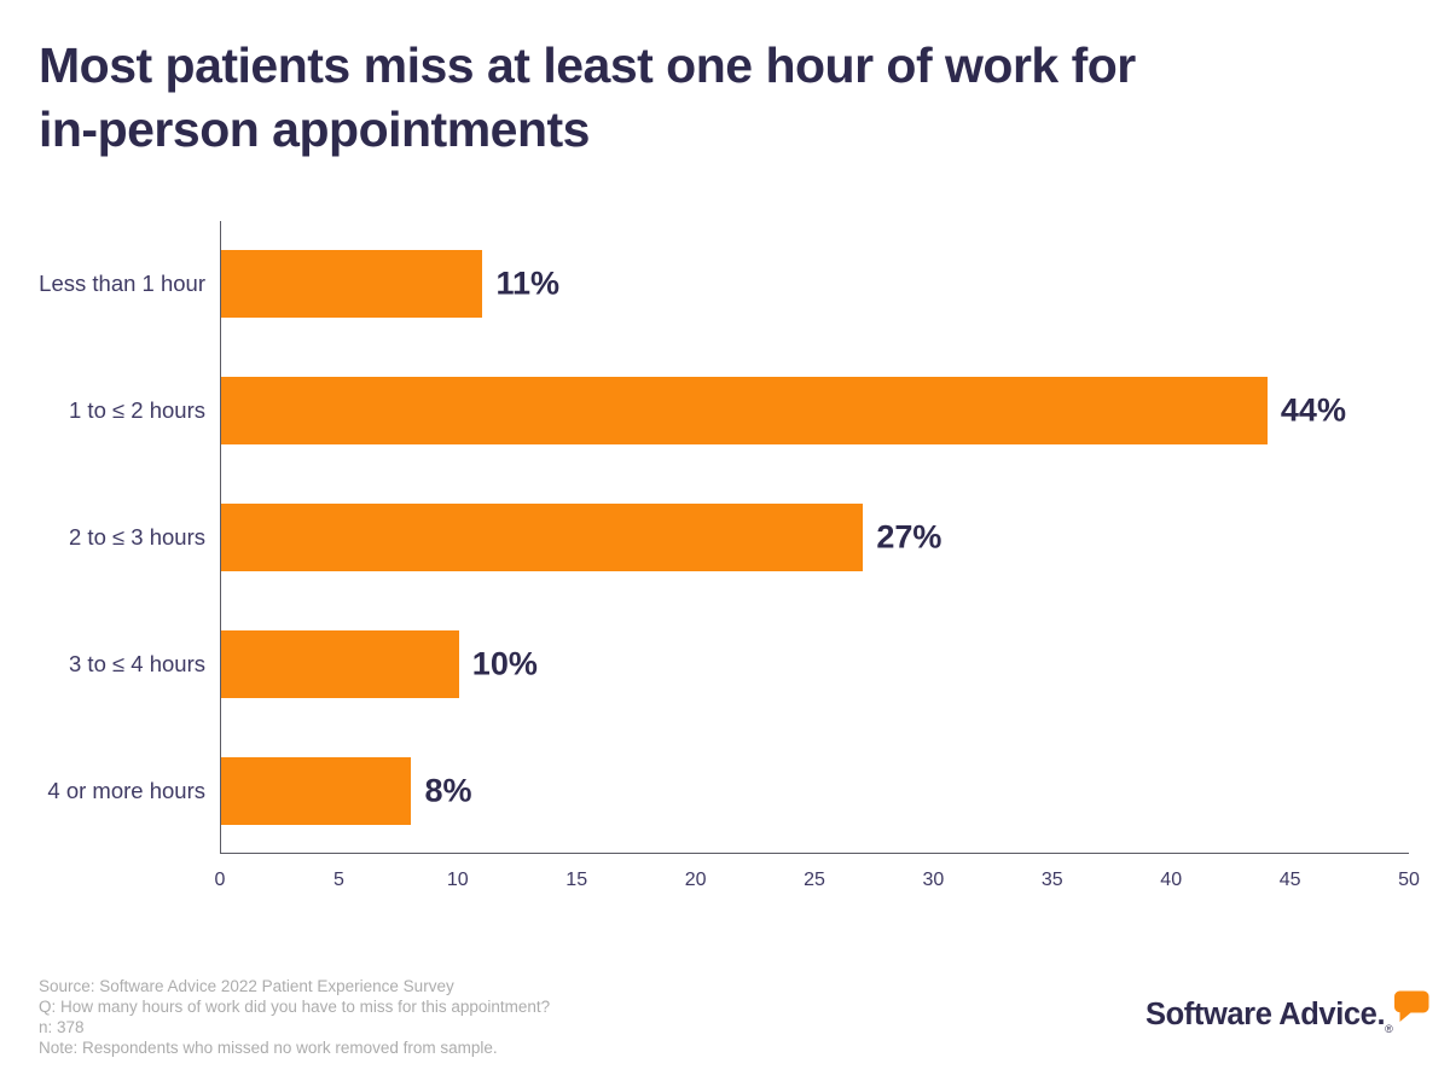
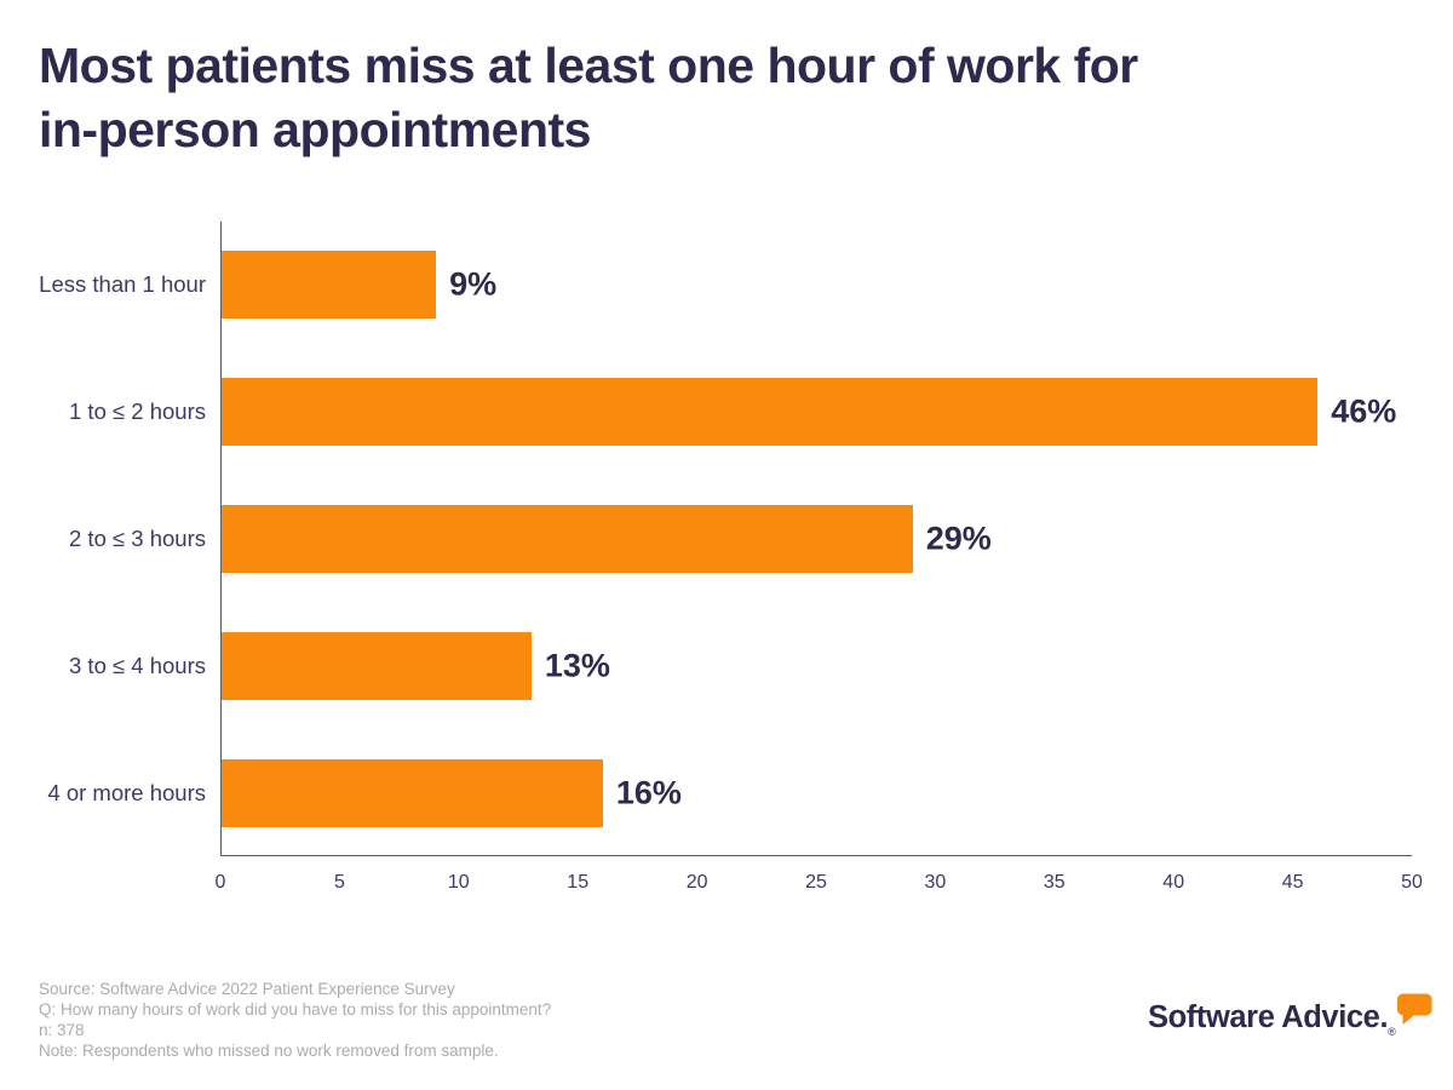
Less than 1 hour: 11% -> 9%
1 to ≤ 2 hours: 44% -> 46%
2 to ≤ 3 hours: 27% -> 29%
3 to ≤ 4 hours: 10% -> 13%
4 or more hours: 8% -> 16%
